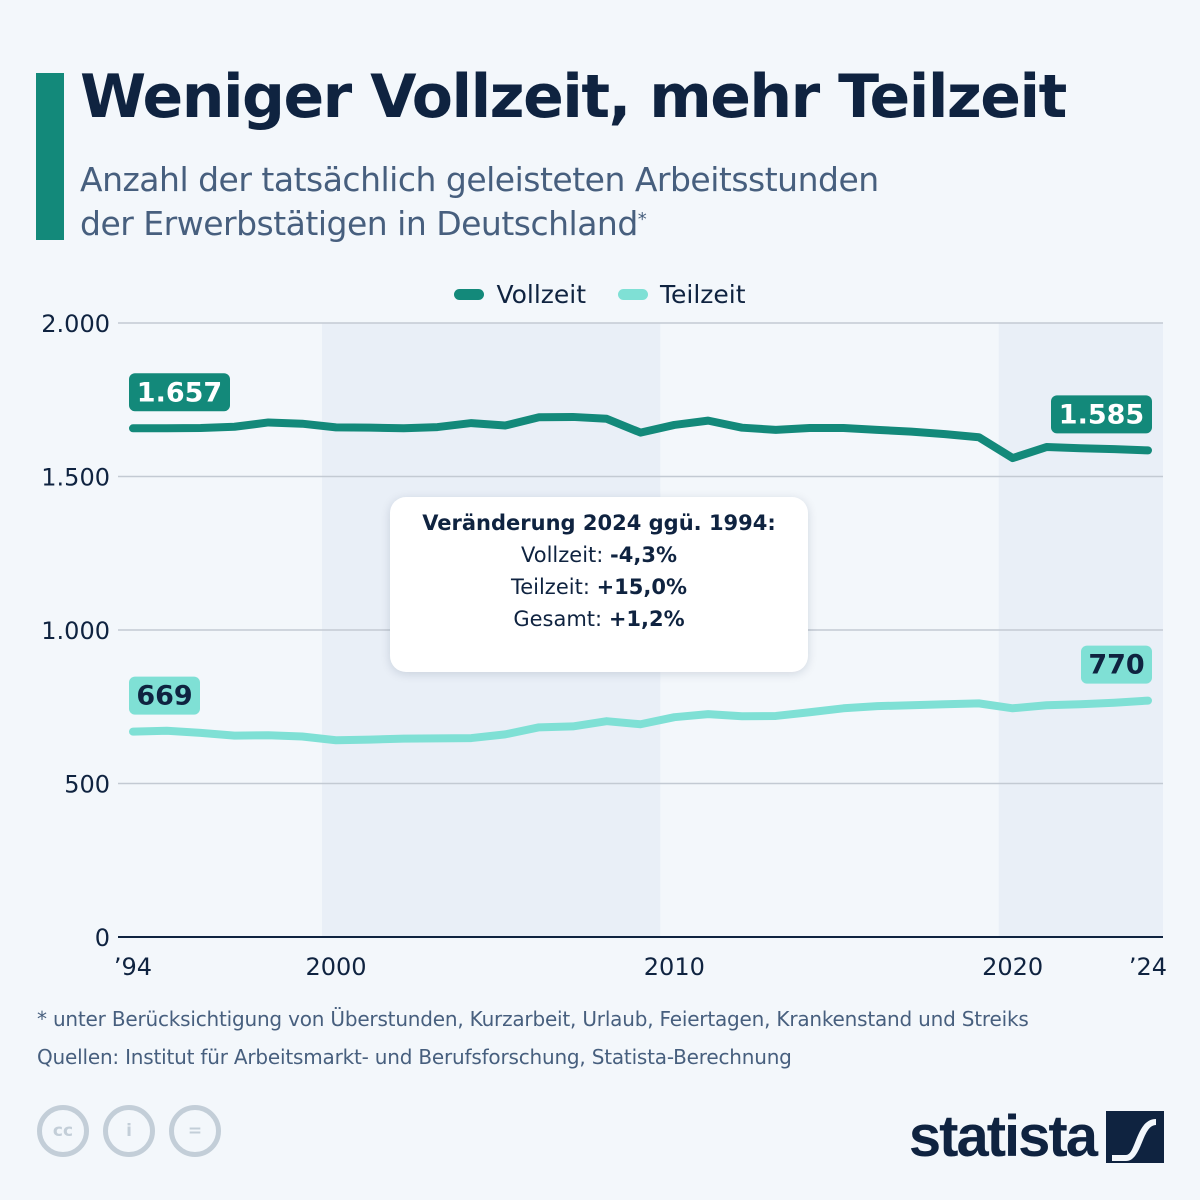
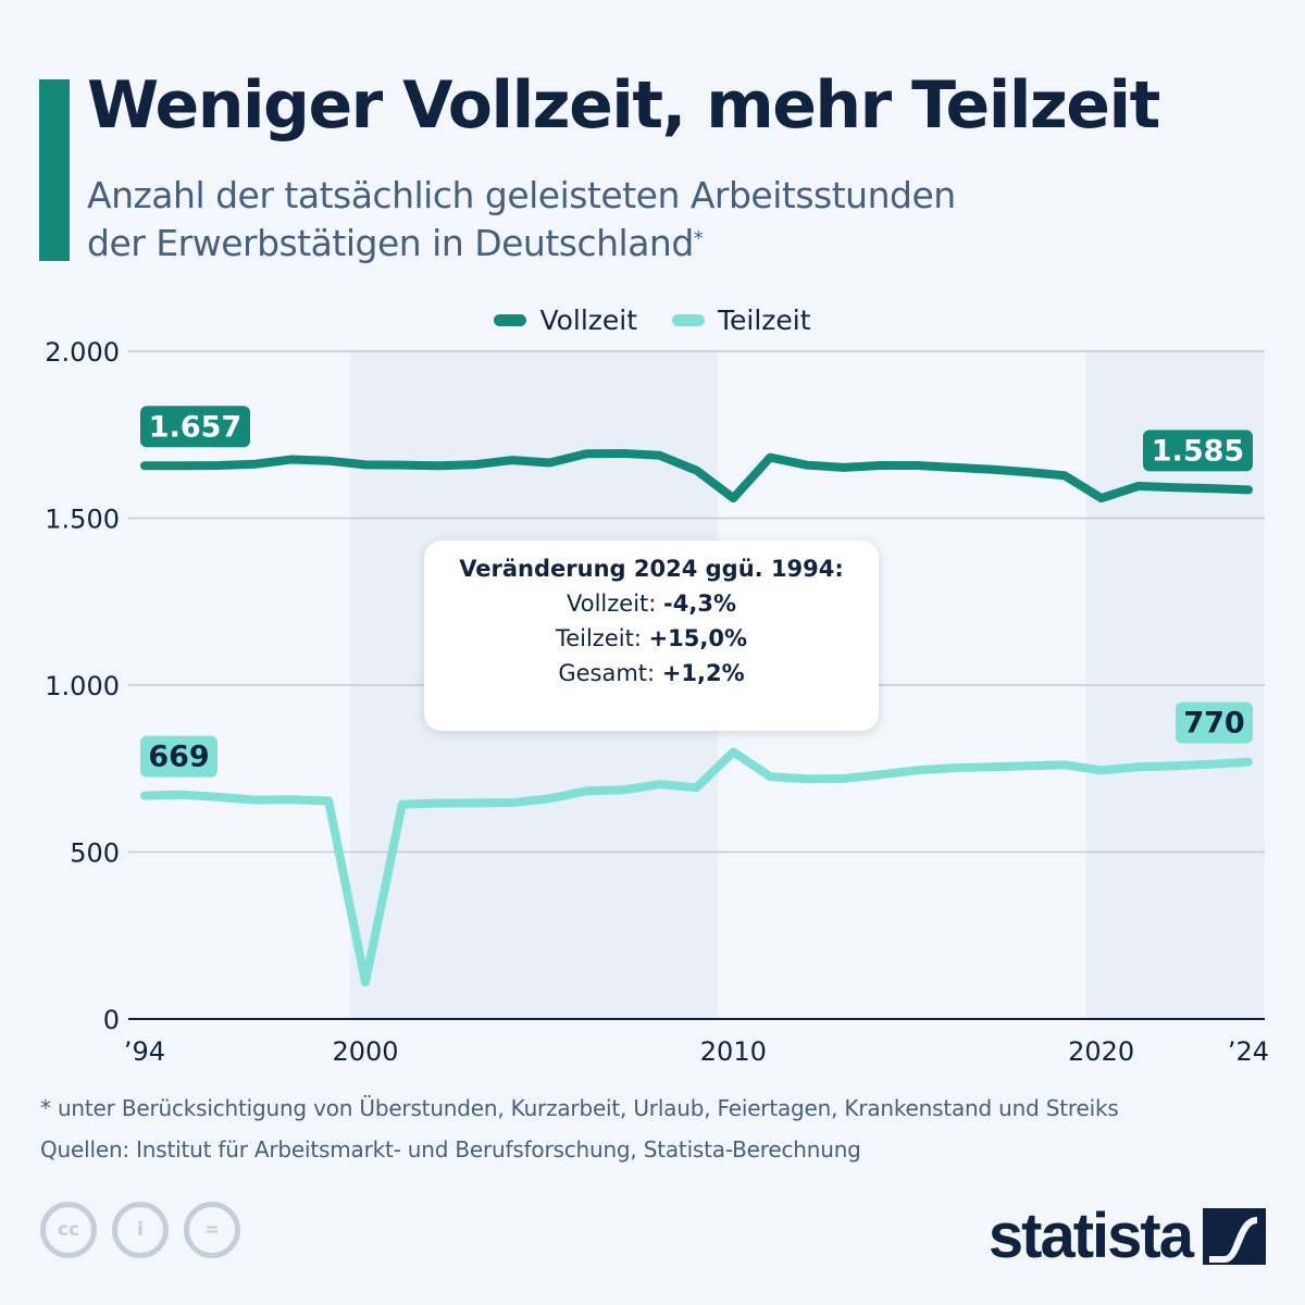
Teilzeit/2000: 640 -> 110
Vollzeit/2010: 1670 -> 1560
Teilzeit/2010: 720 -> 800
